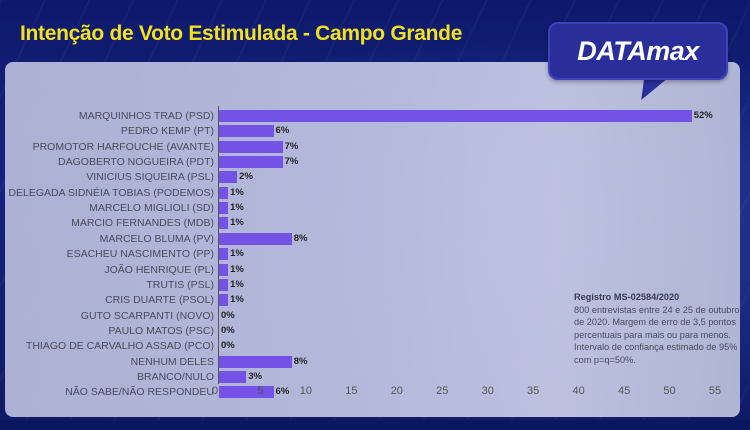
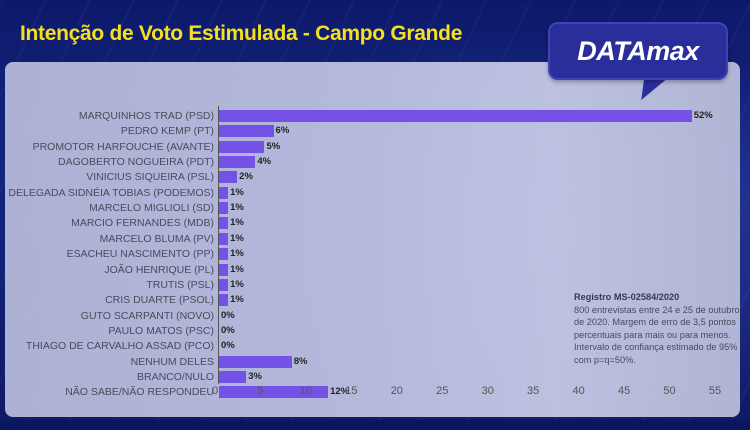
PROMOTOR HARFOUCHE (AVANTE): 7% -> 5%
DAGOBERTO NOGUEIRA (PDT): 7% -> 4%
MARCELO BLUMA (PV): 8% -> 1%
NÃO SABE/NÃO RESPONDEU: 6% -> 12%
